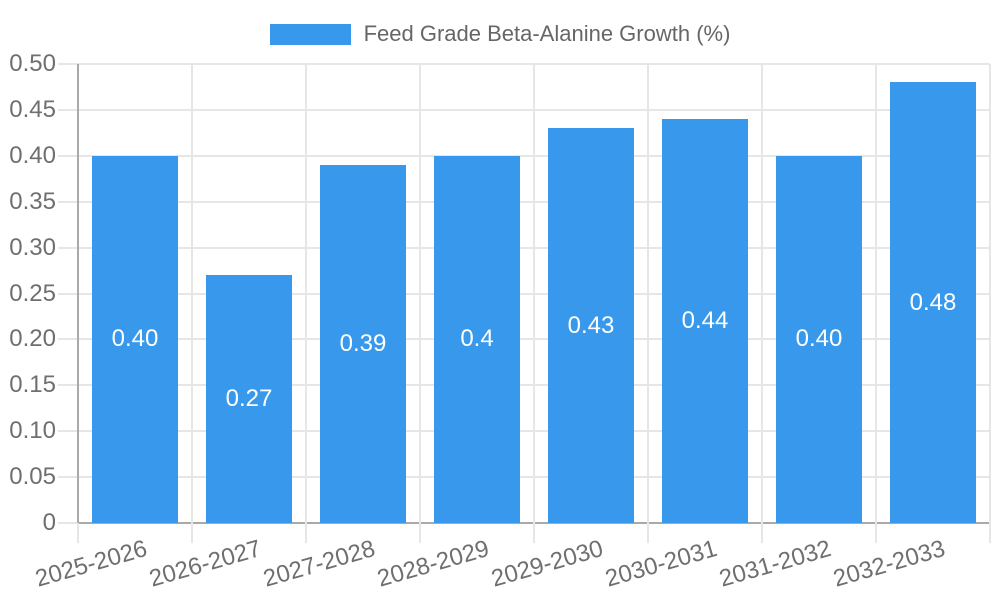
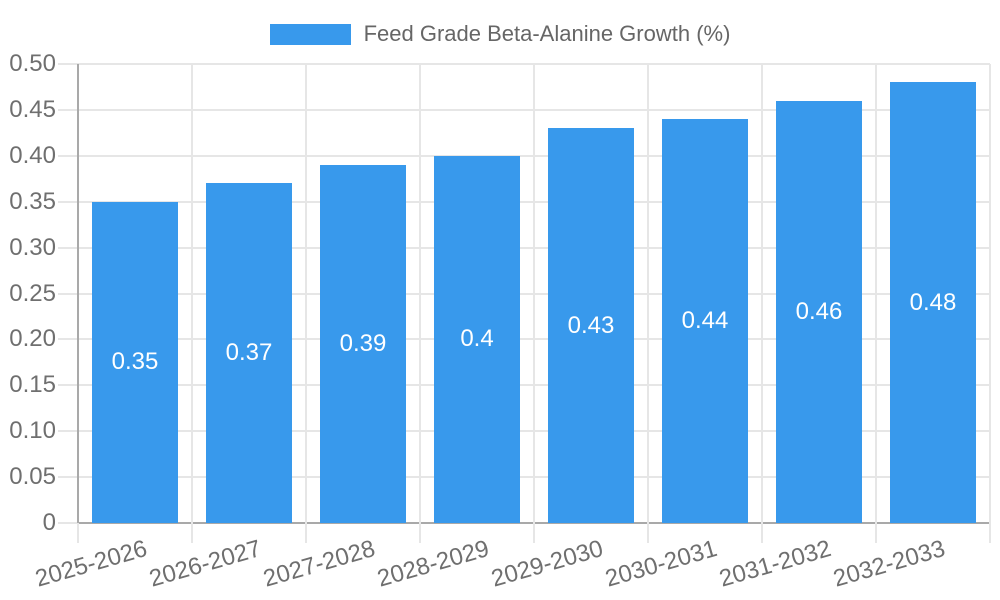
2025-2026: 0.40 -> 0.35
2026-2027: 0.27 -> 0.37
2031-2032: 0.40 -> 0.46
